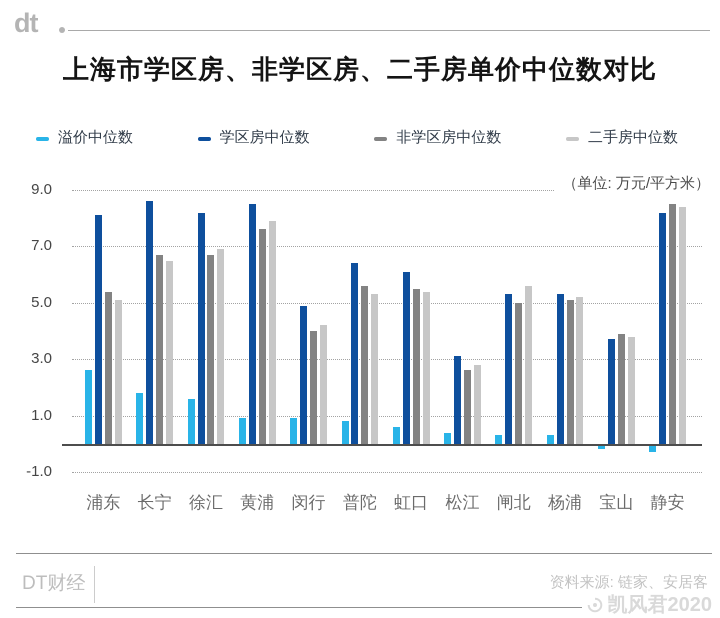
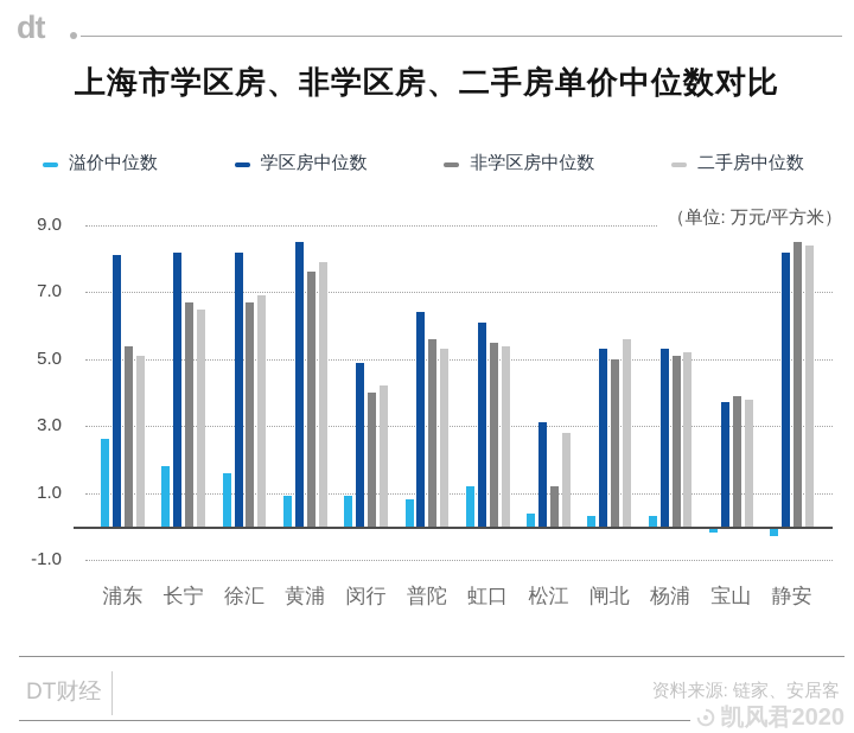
学区房中位数/长宁: 8.6 -> 8.2
溢价中位数/虹口: 0.6 -> 1.2
非学区房中位数/松江: 2.6 -> 1.2
